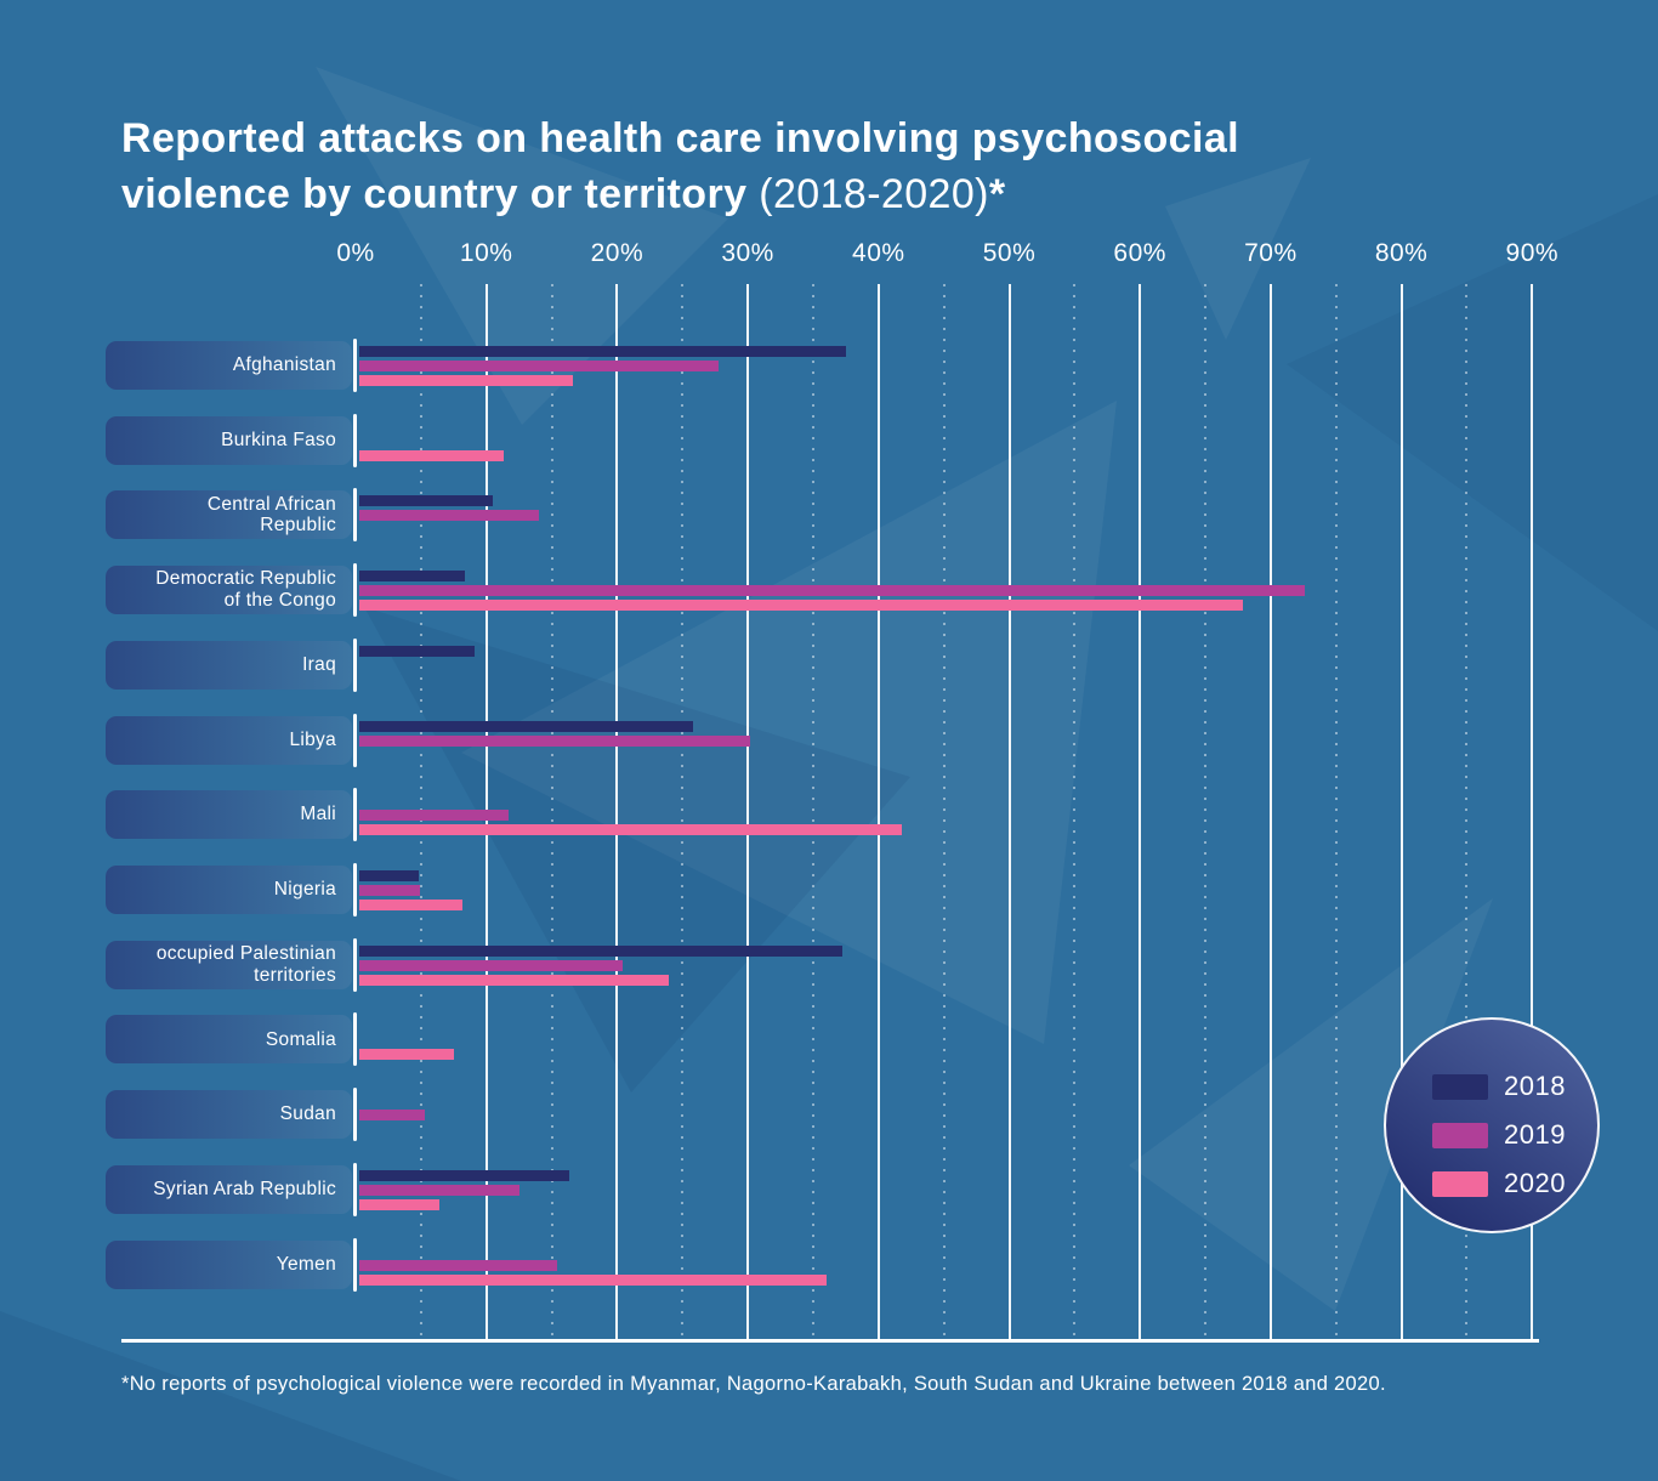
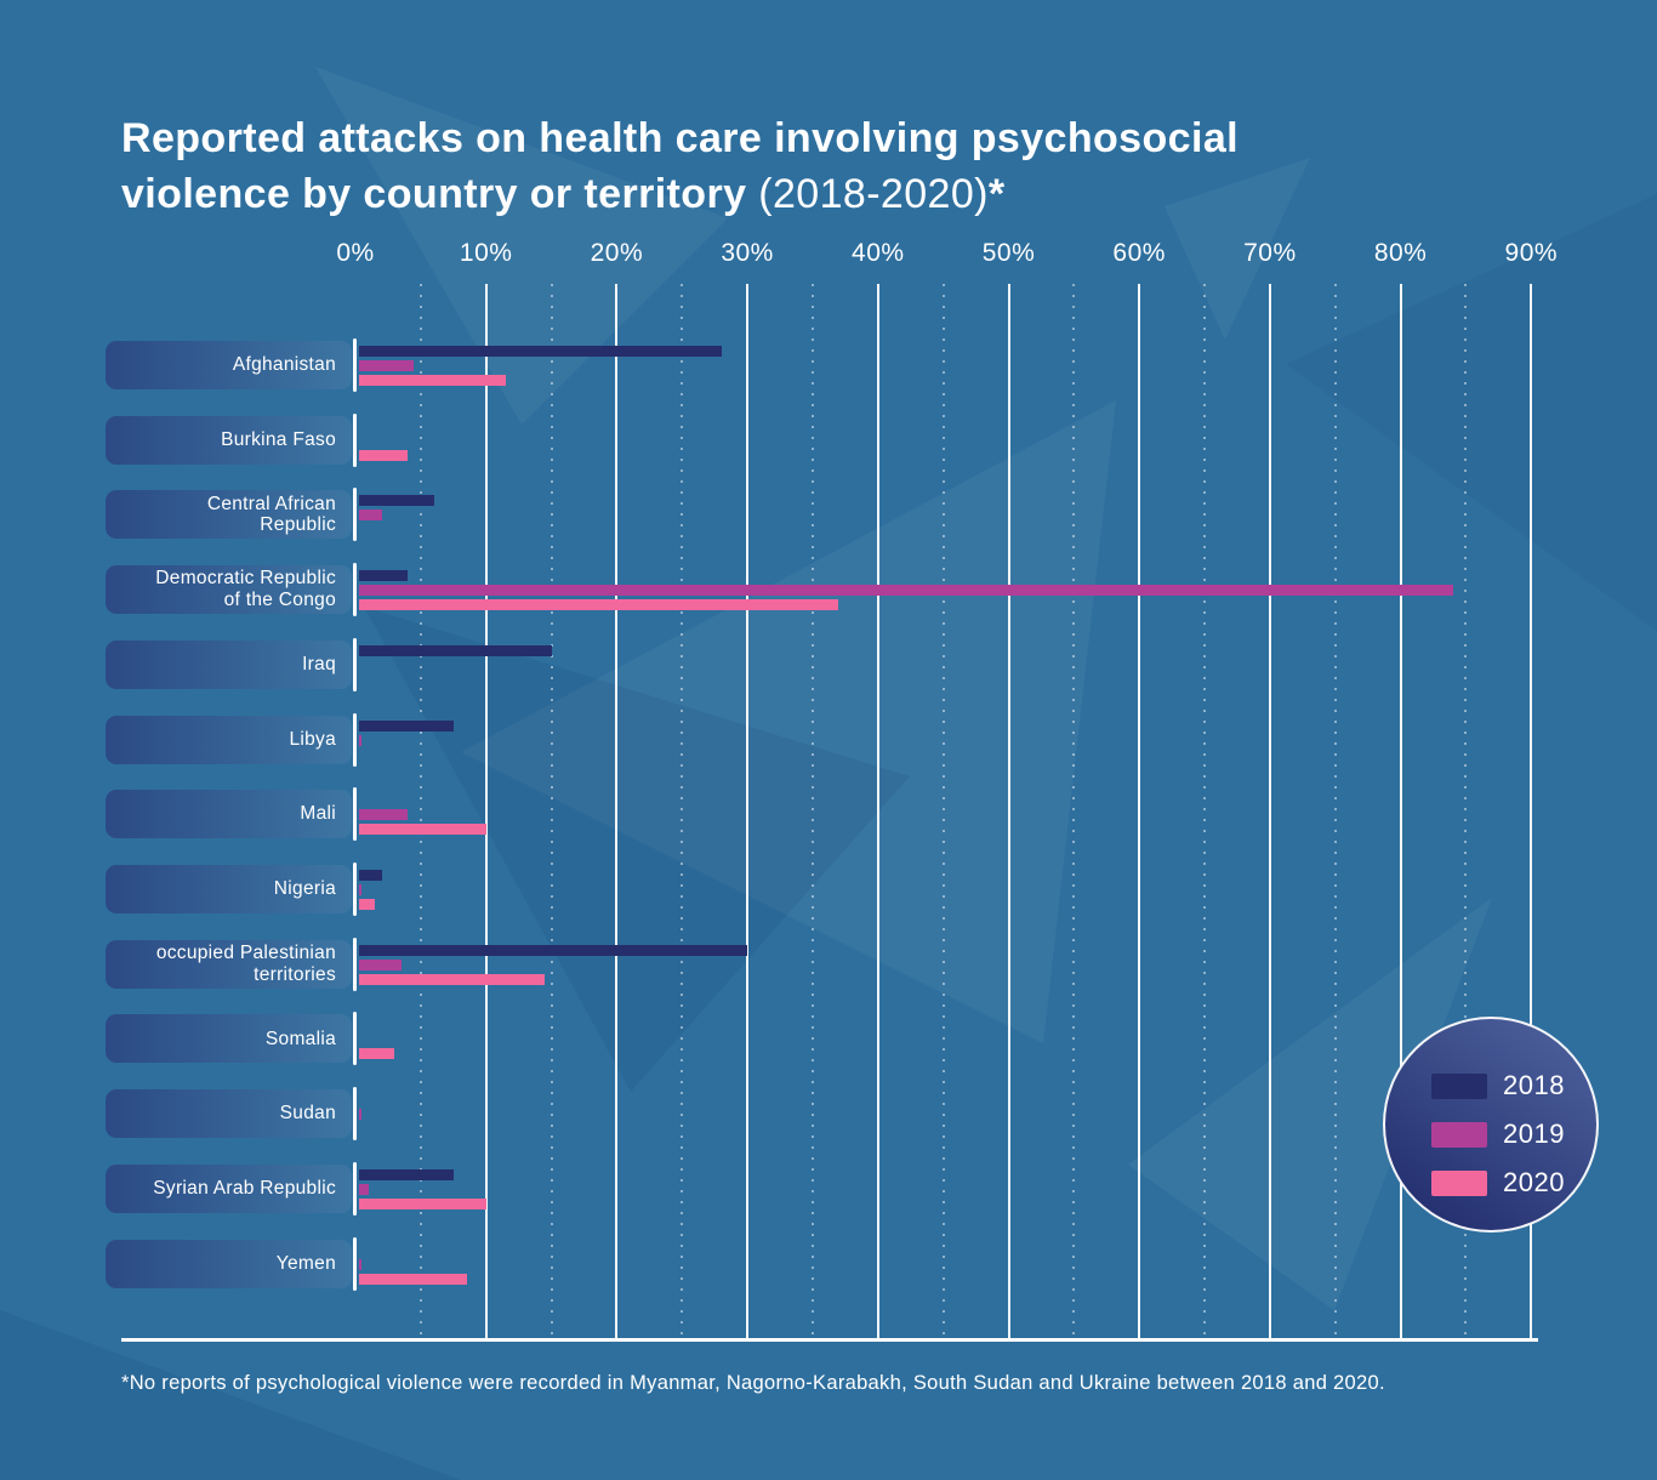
2018/Afghanistan: 37.5% -> 28.0%
2019/Afghanistan: 27.8% -> 4.5%
2020/Afghanistan: 16.6% -> 11.5%
2020/Burkina Faso: 11.3% -> 4.0%
2018/Central African Republic: 10.5% -> 6.0%
2019/Central African Republic: 14.0% -> 2.0%
2018/Democratic Republic of the Congo: 8.4% -> 4.0%
2019/Democratic Republic of the Congo: 72.6% -> 84.0%
2020/Democratic Republic of the Congo: 67.9% -> 37.0%
2018/Iraq: 9.1% -> 15.0%
2018/Libya: 25.8% -> 7.5%
2019/Libya: 30.2% -> 0.5%
2019/Mali: 11.7% -> 4.0%
2020/Mali: 41.8% -> 10.0%
2018/Nigeria: 4.8% -> 2.0%
2019/Nigeria: 4.9% -> 0.5%
2020/Nigeria: 8.2% -> 1.5%
2018/occupied Palestinian territories: 37.2% -> 30.0%
2019/occupied Palestinian territories: 20.4% -> 3.5%
2020/occupied Palestinian territories: 24.0% -> 14.5%
2020/Somalia: 7.5% -> 3.0%
2019/Sudan: 5.3% -> 0.5%
2018/Syrian Arab Republic: 16.3% -> 7.5%
2019/Syrian Arab Republic: 12.5% -> 1.0%
2020/Syrian Arab Republic: 6.4% -> 10.0%
2019/Yemen: 15.4% -> 0.5%
2020/Yemen: 36.0% -> 8.5%
